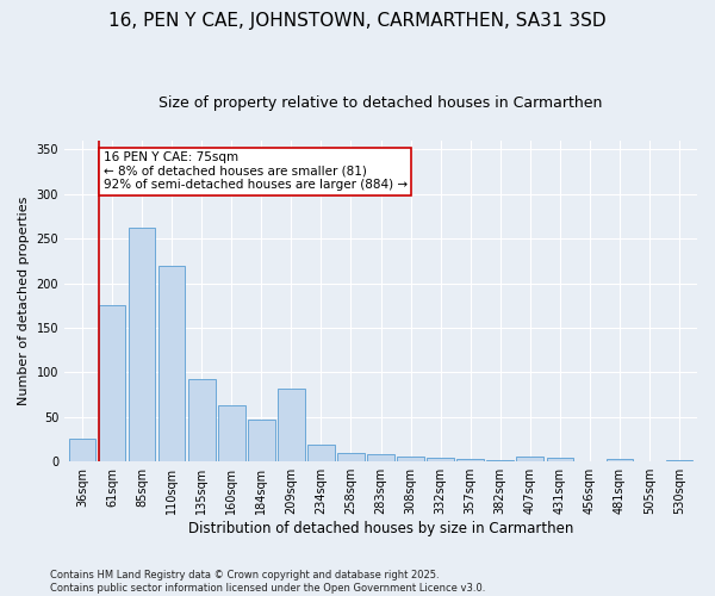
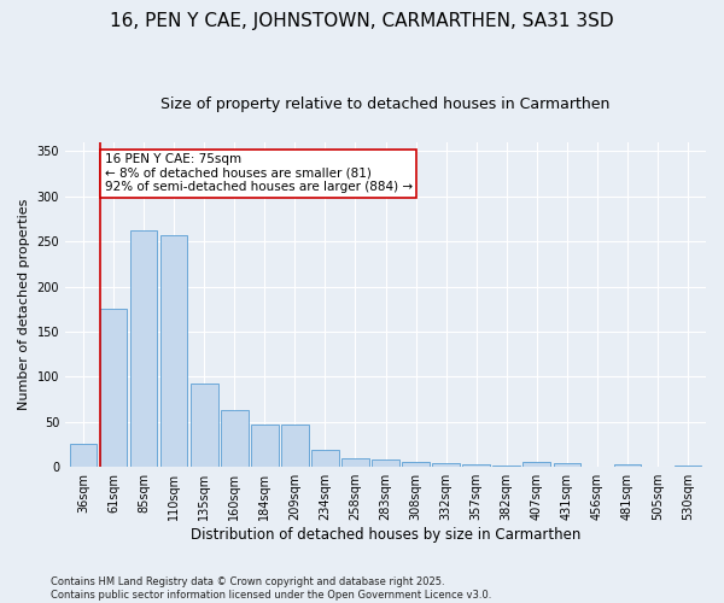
110sqm: 220 -> 257
209sqm: 82 -> 47
